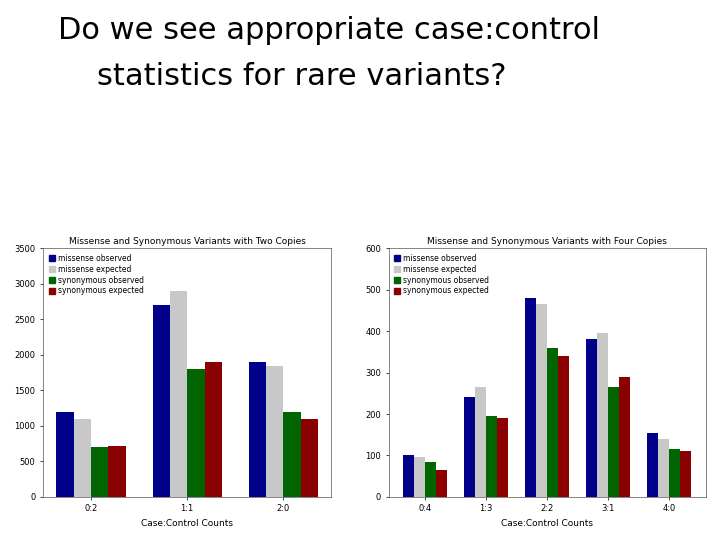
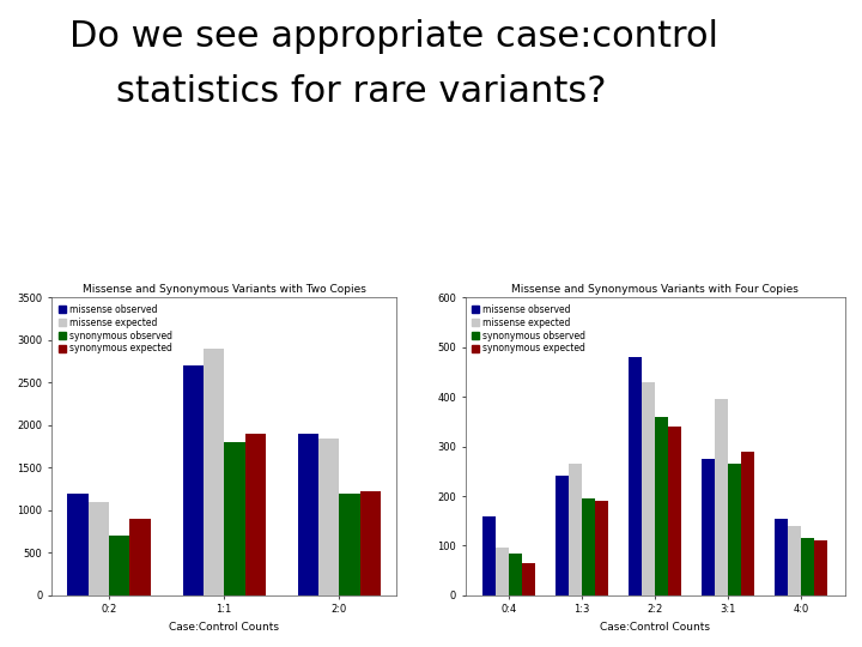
Missense and Synonymous Variants with Two Copies/synonymous expected/0:2: 720 -> 900
Missense and Synonymous Variants with Two Copies/synonymous expected/2:0: 1100 -> 1220
Missense and Synonymous Variants with Four Copies/missense observed/0:4: 100 -> 160
Missense and Synonymous Variants with Four Copies/missense expected/2:2: 465 -> 430
Missense and Synonymous Variants with Four Copies/missense observed/3:1: 380 -> 275
